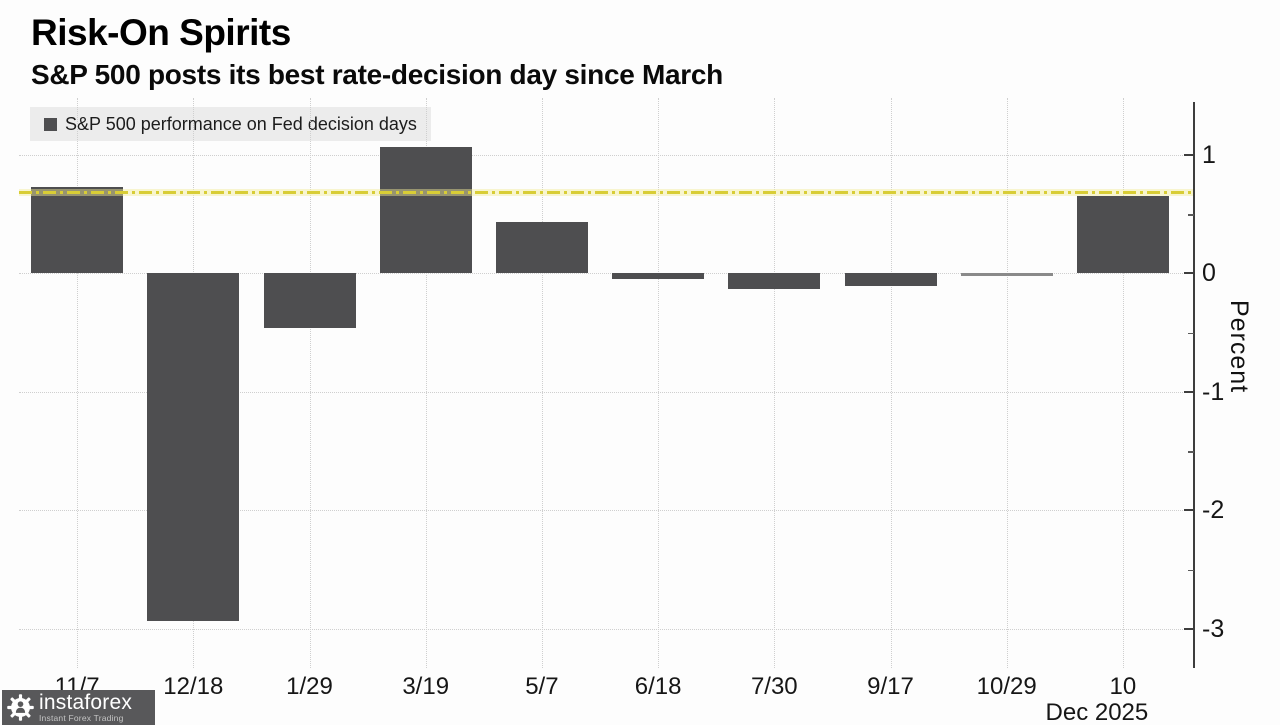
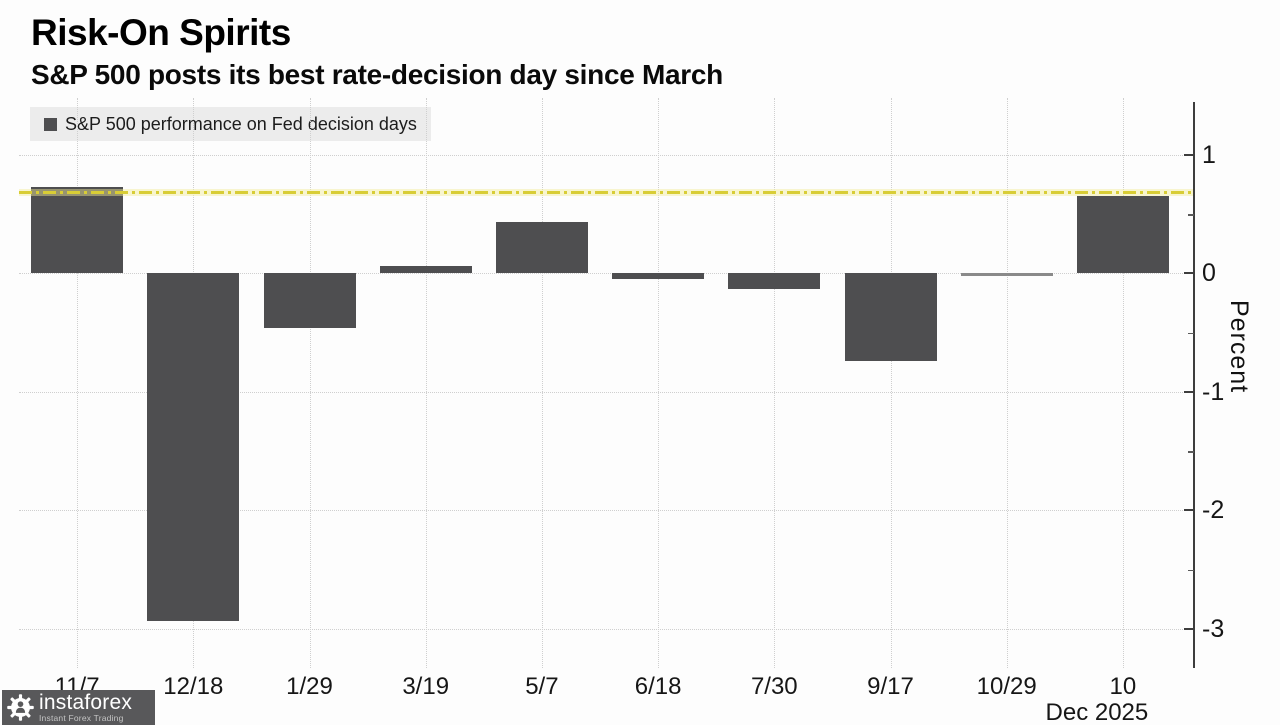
3/19: 1.07 -> 0.06
9/17: -0.11 -> -0.74
